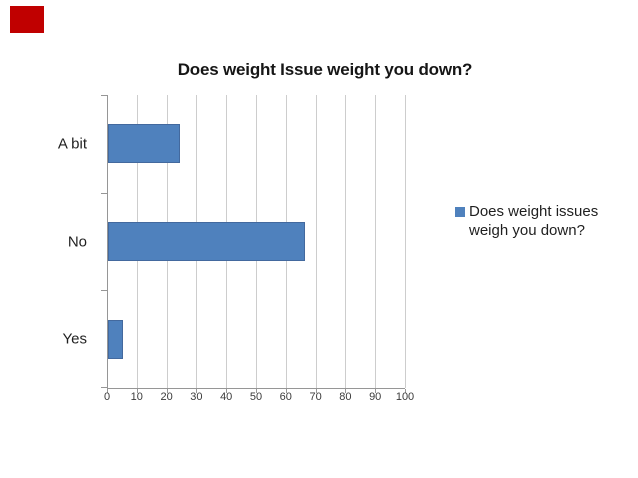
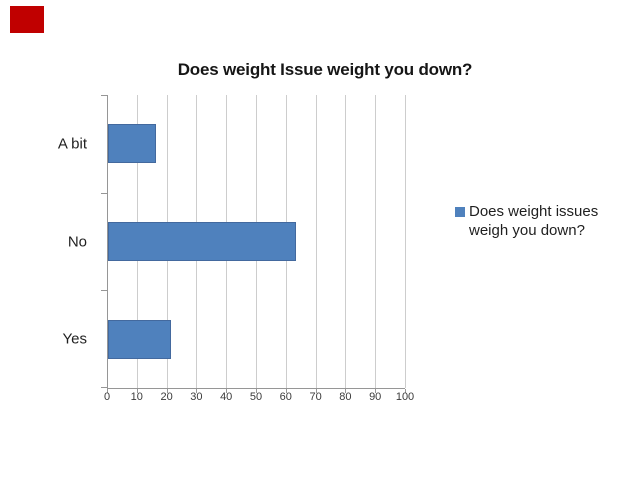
A bit: 24 -> 16
No: 66 -> 63
Yes: 5 -> 21
